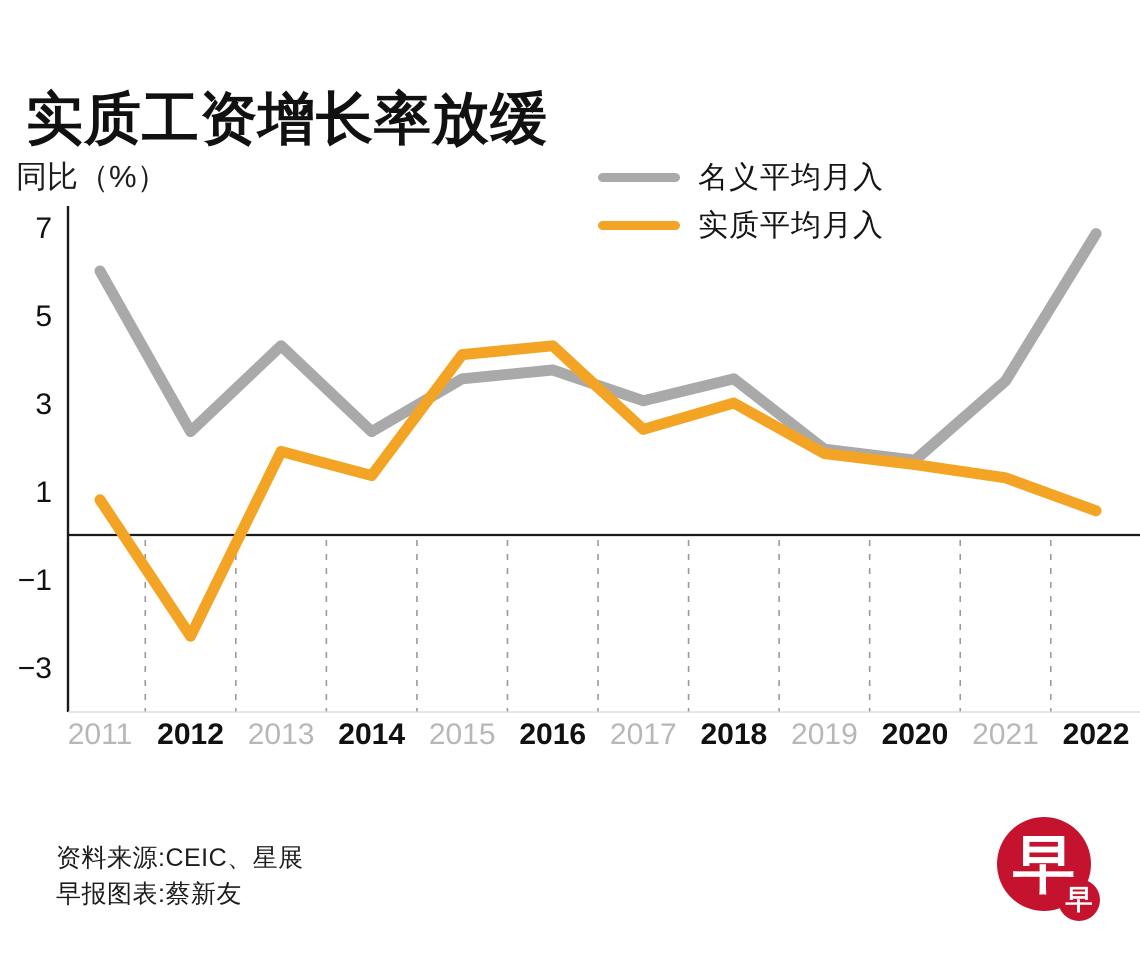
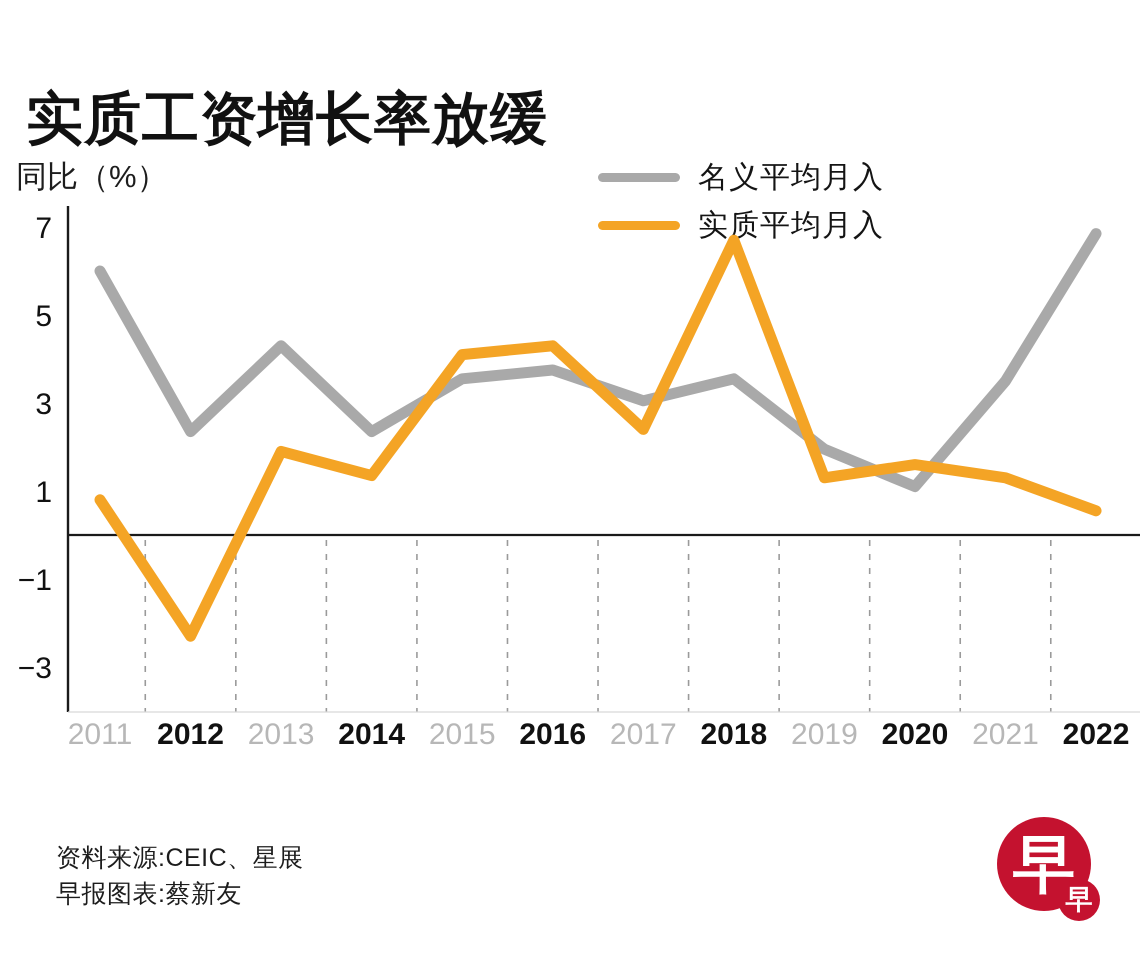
实质平均月入/2018: 3.0 -> 6.7
实质平均月入/2019: 1.9 -> 1.3
名义平均月入/2020: 1.7 -> 1.1
